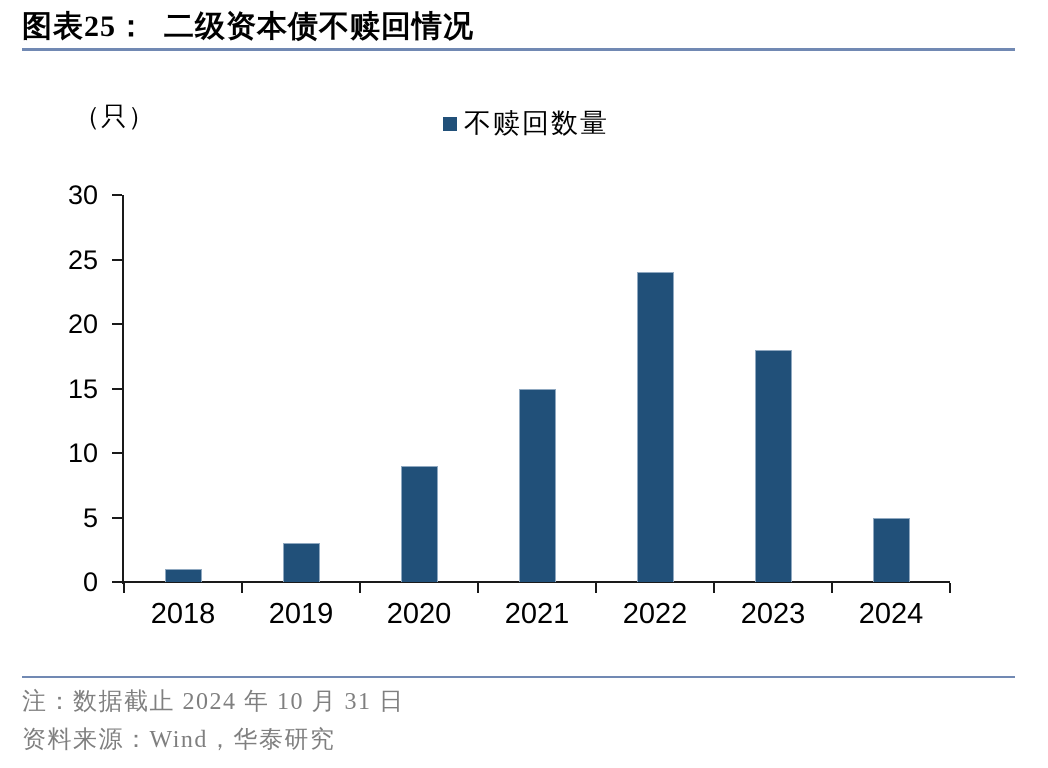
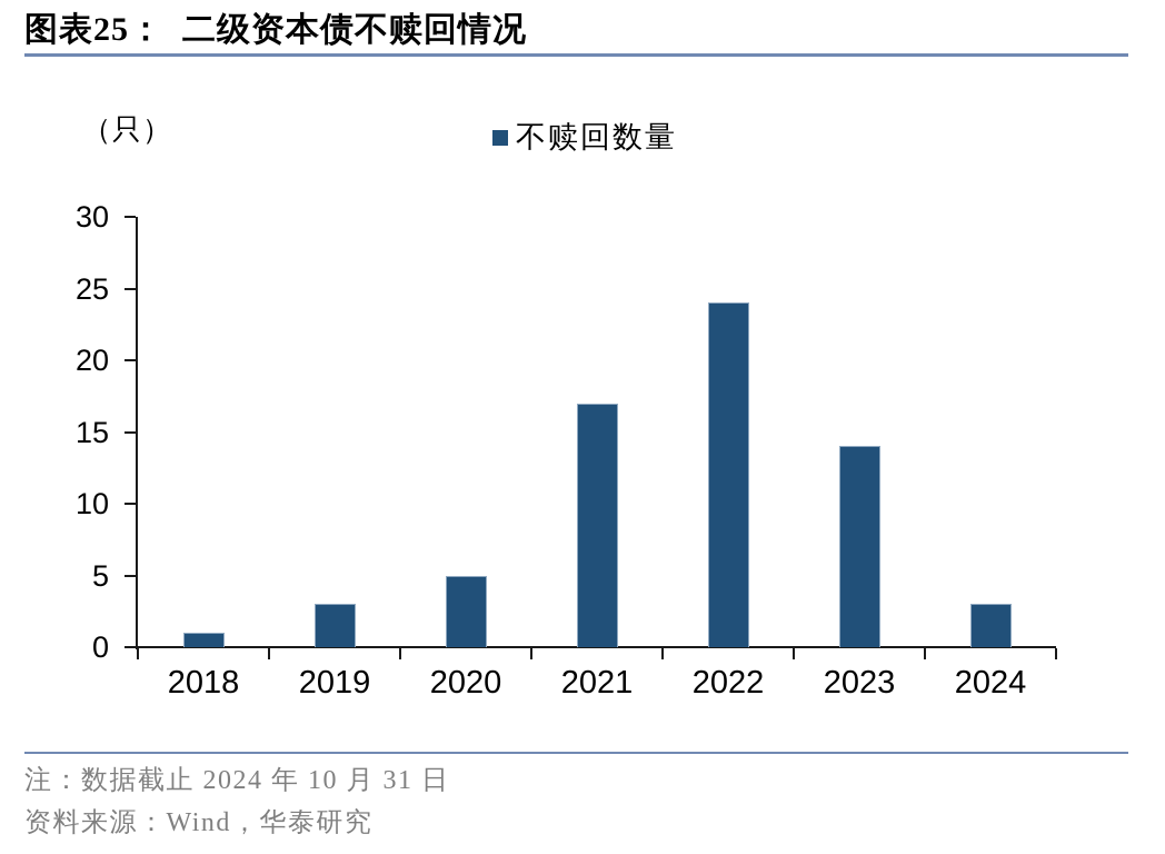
2020: 9 -> 5
2021: 15 -> 17
2023: 18 -> 14
2024: 5 -> 3
